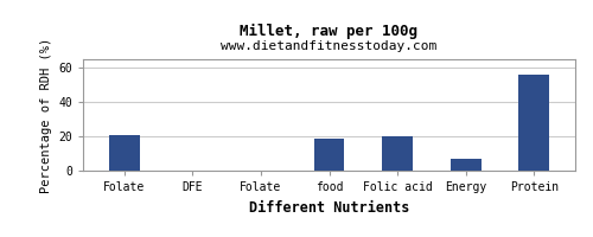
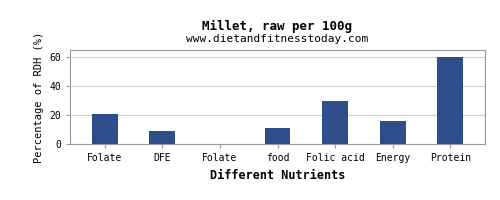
DFE: 0 -> 9
food: 19 -> 11
Folic acid: 20 -> 30
Energy: 7 -> 16
Protein: 56 -> 60
